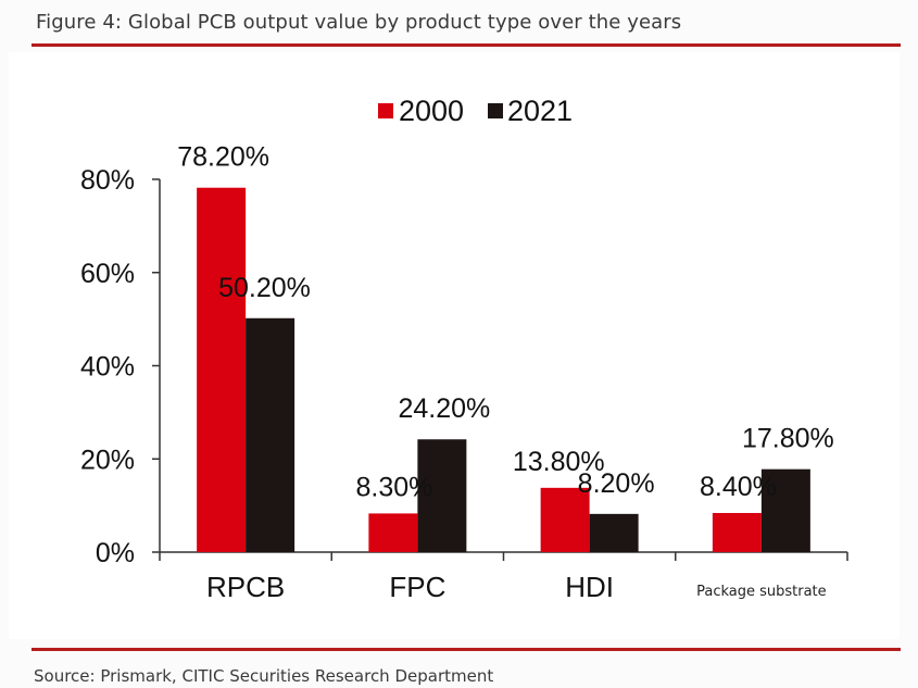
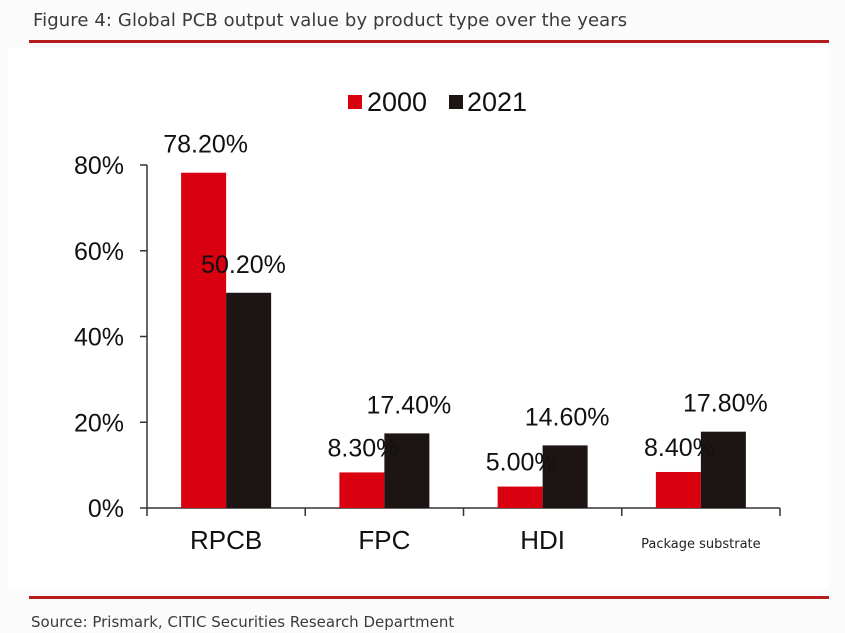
2021/FPC: 24.20% -> 17.40%
2000/HDI: 13.80% -> 5.00%
2021/HDI: 8.20% -> 14.60%
